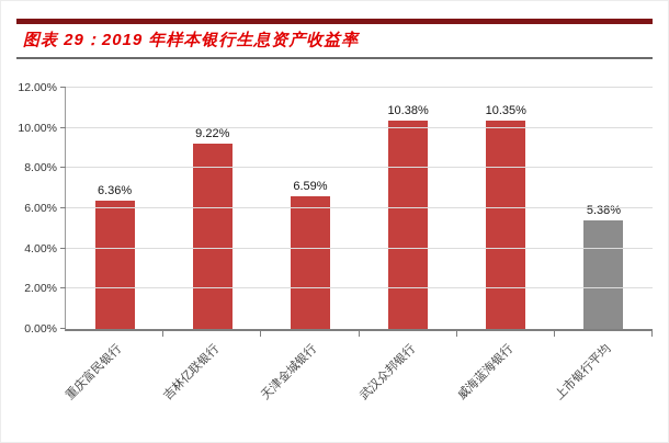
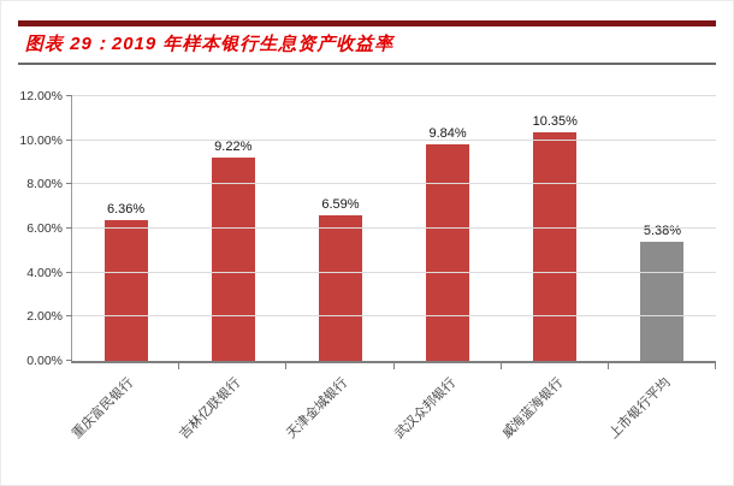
武汉众邦银行: 10.38% -> 9.84%
